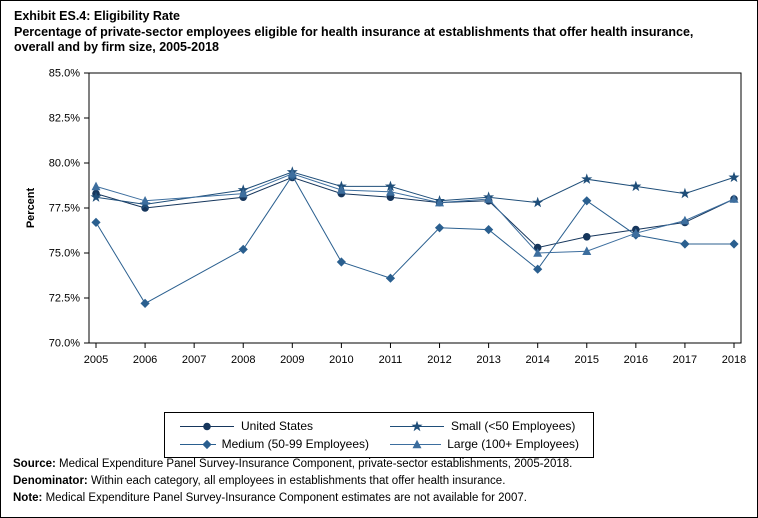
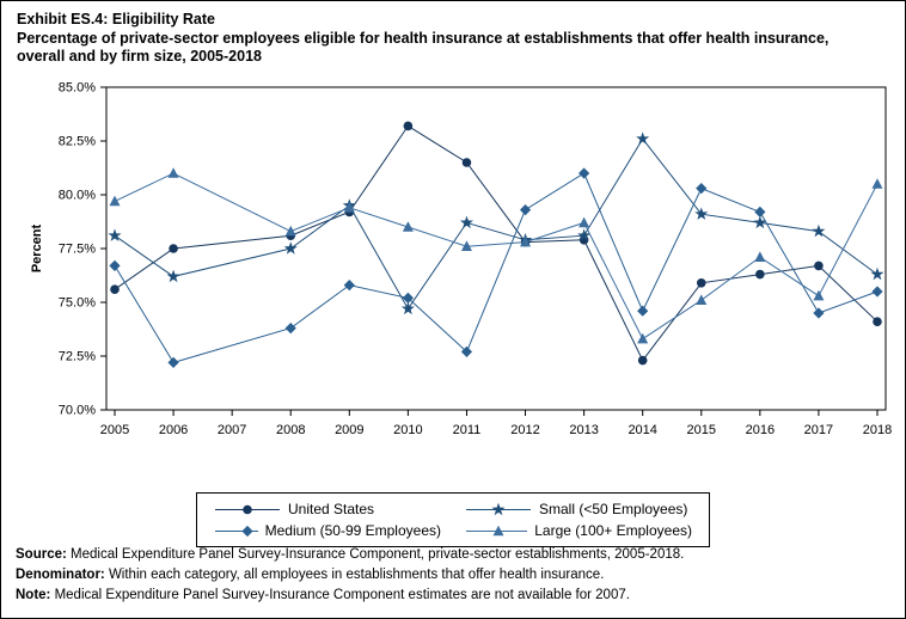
United States/2005: 78.3% -> 75.6%
Large (100+ Employees)/2005: 78.7% -> 79.7%
Small (<50 Employees)/2006: 77.7% -> 76.2%
Large (100+ Employees)/2006: 77.9% -> 81.0%
Small (<50 Employees)/2008: 78.5% -> 77.5%
Medium (50-99 Employees)/2008: 75.2% -> 73.8%
Medium (50-99 Employees)/2009: 79.3% -> 75.8%
United States/2010: 78.3% -> 83.2%
Small (<50 Employees)/2010: 78.7% -> 74.7%
Medium (50-99 Employees)/2010: 74.5% -> 75.2%
United States/2011: 78.1% -> 81.5%
Medium (50-99 Employees)/2011: 73.6% -> 72.7%
Large (100+ Employees)/2011: 78.4% -> 77.6%
Medium (50-99 Employees)/2012: 76.4% -> 79.3%
Medium (50-99 Employees)/2013: 76.3% -> 81.0%
Large (100+ Employees)/2013: 78.0% -> 78.7%
United States/2014: 75.3% -> 72.3%
Small (<50 Employees)/2014: 77.8% -> 82.6%
Medium (50-99 Employees)/2014: 74.1% -> 74.6%
Large (100+ Employees)/2014: 75.0% -> 73.3%
Medium (50-99 Employees)/2015: 77.9% -> 80.3%
Medium (50-99 Employees)/2016: 76.0% -> 79.2%
Large (100+ Employees)/2016: 76.1% -> 77.1%
Medium (50-99 Employees)/2017: 75.5% -> 74.5%
Large (100+ Employees)/2017: 76.8% -> 75.3%
United States/2018: 78.0% -> 74.1%
Small (<50 Employees)/2018: 79.2% -> 76.3%
Large (100+ Employees)/2018: 78.0% -> 80.5%
